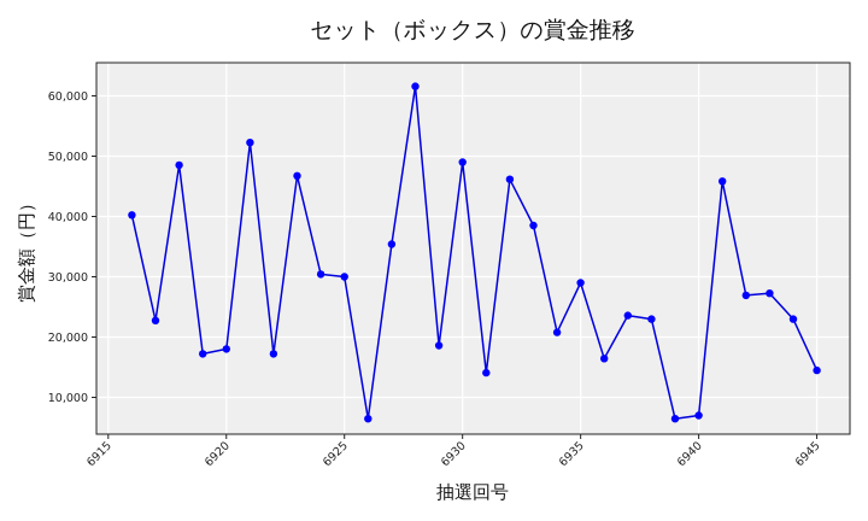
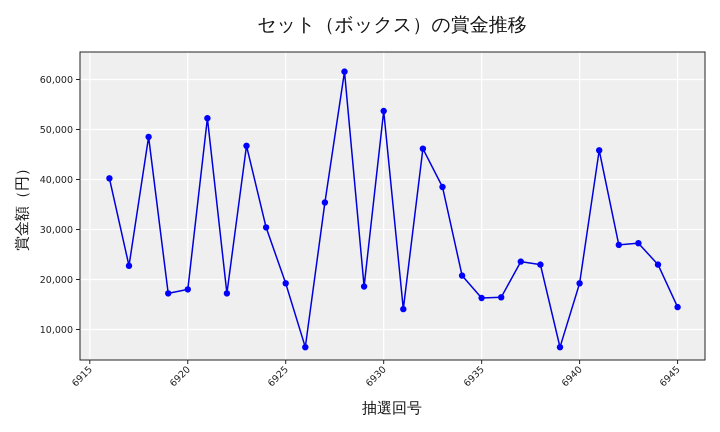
6925: 30000 -> 19000
6930: 49000 -> 54000
6935: 29000 -> 16000
6940: 7000 -> 19000
